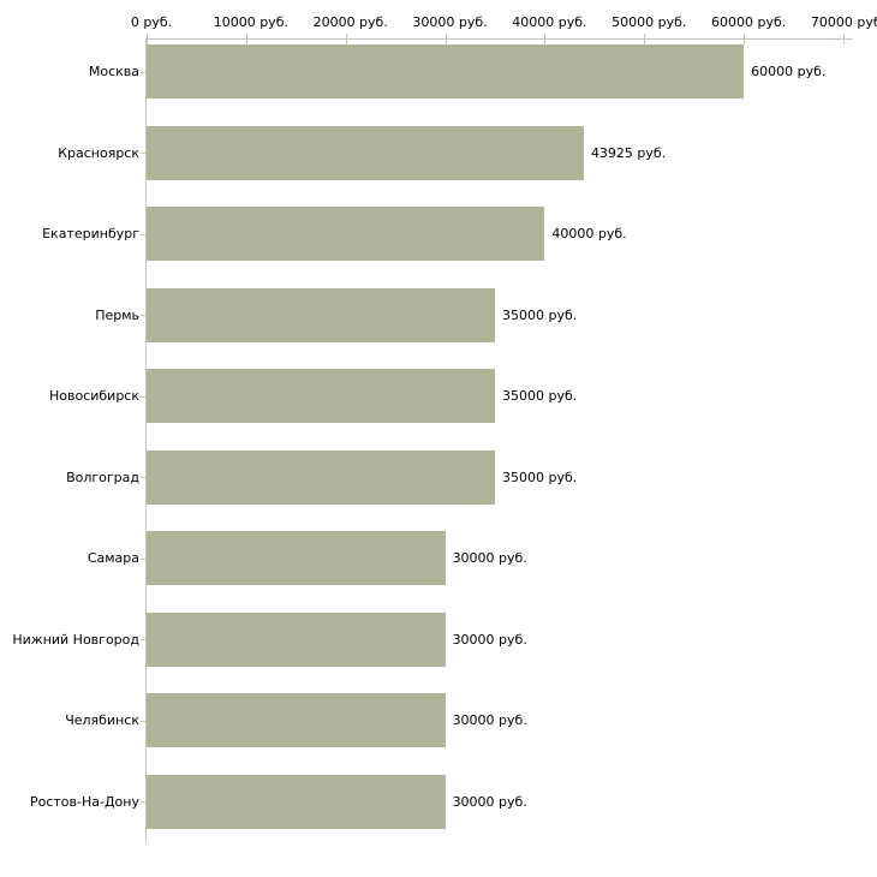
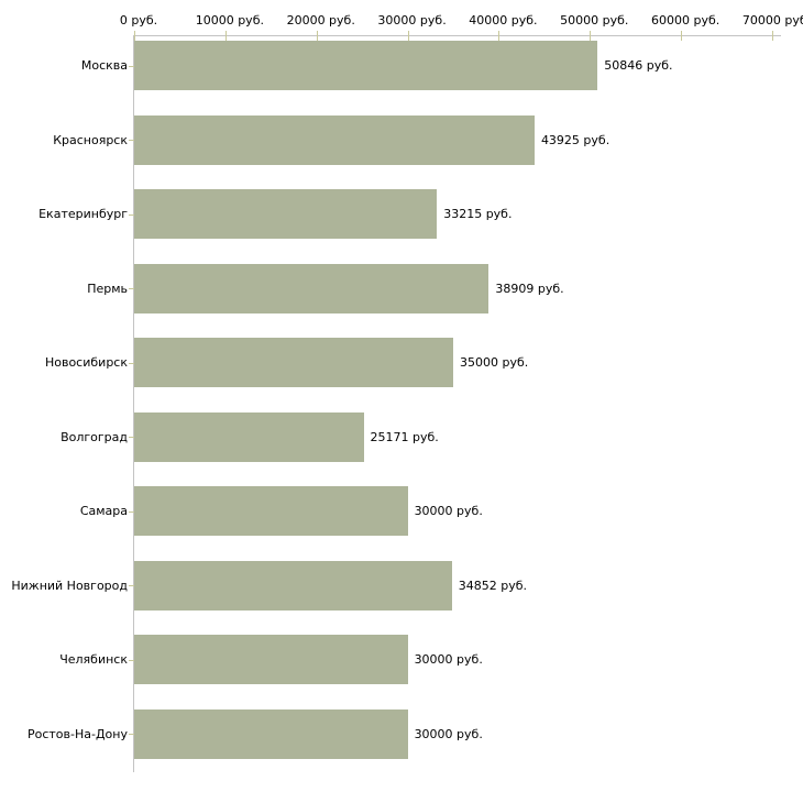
Москва: 60000 -> 50846
Екатеринбург: 40000 -> 33215
Пермь: 35000 -> 38909
Волгоград: 35000 -> 25171
Нижний Новгород: 30000 -> 34852
